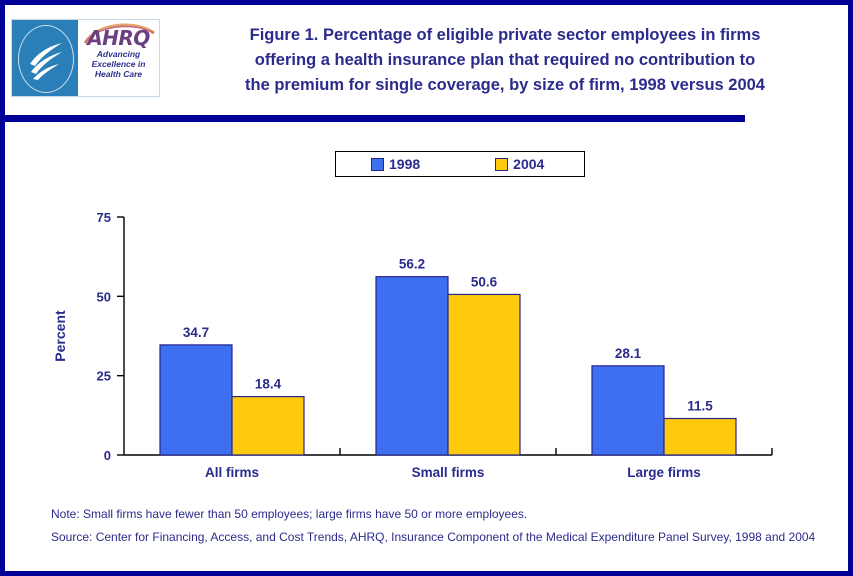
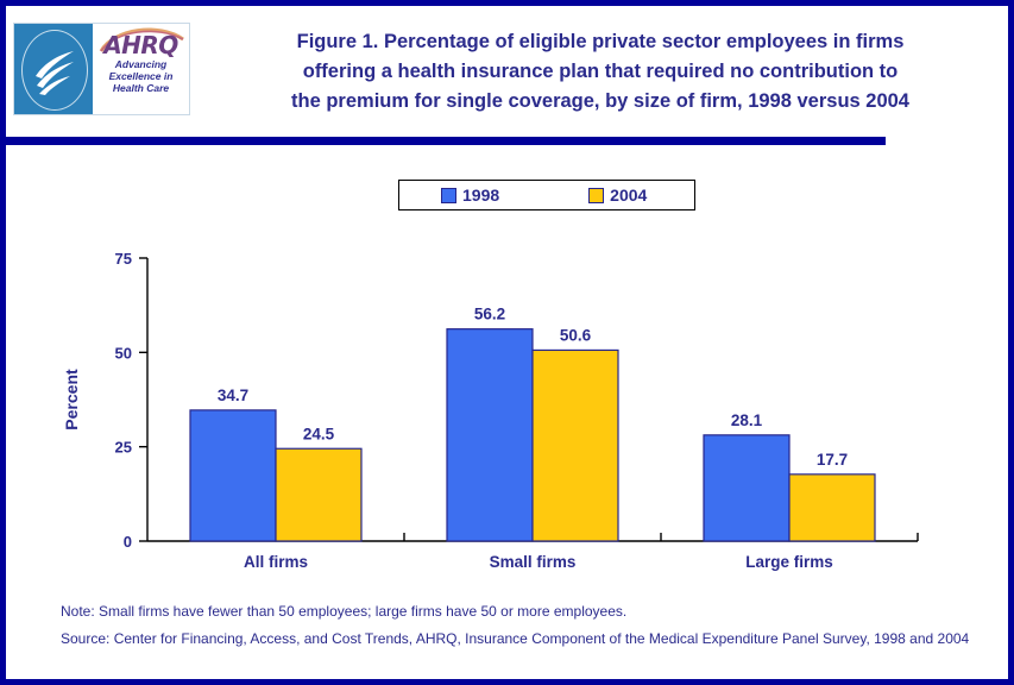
2004/All firms: 18.4 -> 24.5
2004/Large firms: 11.5 -> 17.7
